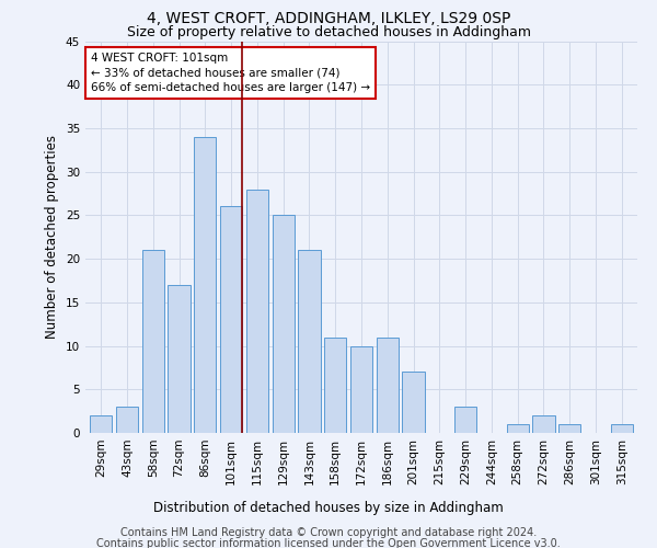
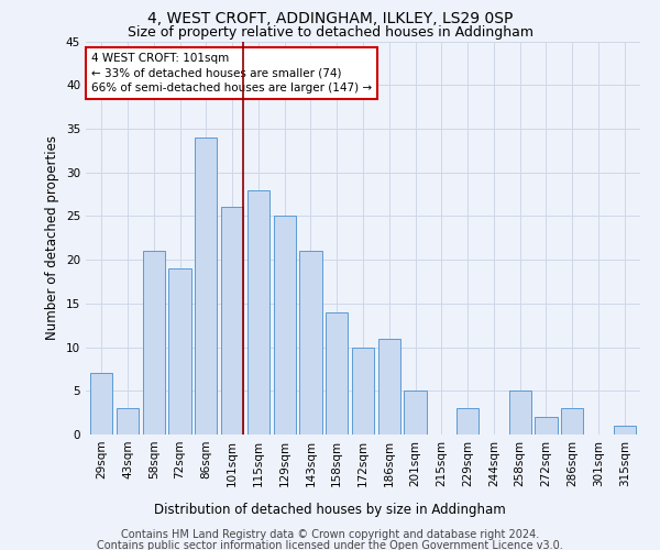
29sqm: 2 -> 7
72sqm: 17 -> 19
158sqm: 11 -> 14
201sqm: 7 -> 5
258sqm: 1 -> 5
286sqm: 1 -> 3
